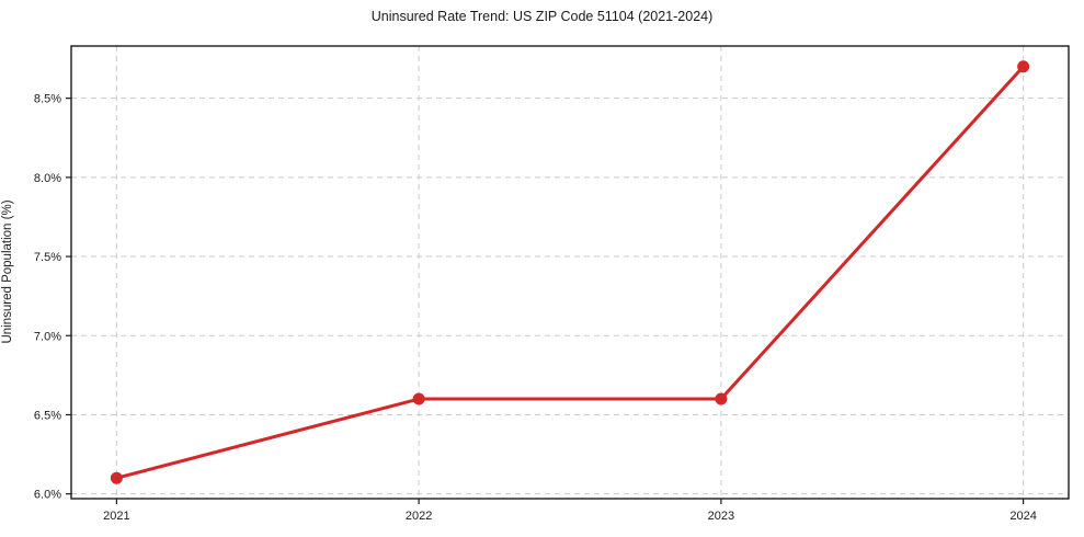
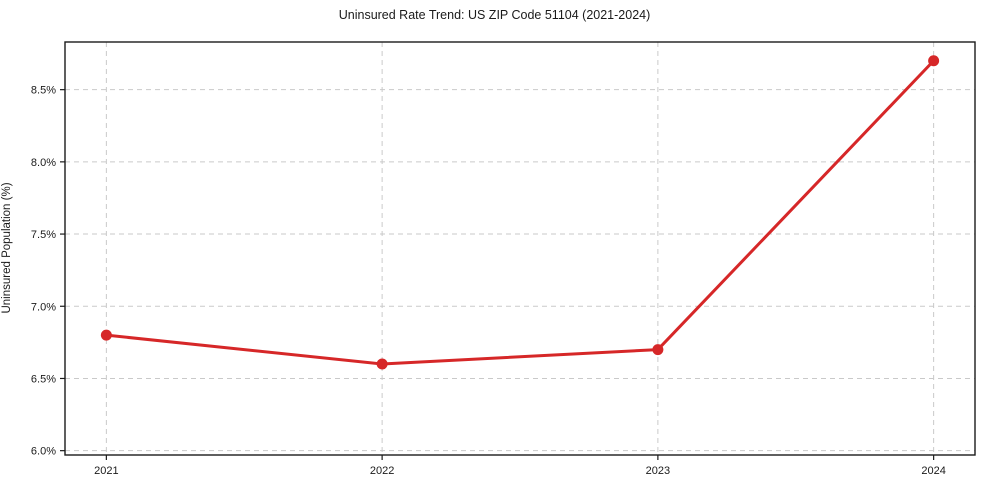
2021: 6.1% -> 6.8%
2023: 6.6% -> 6.7%
